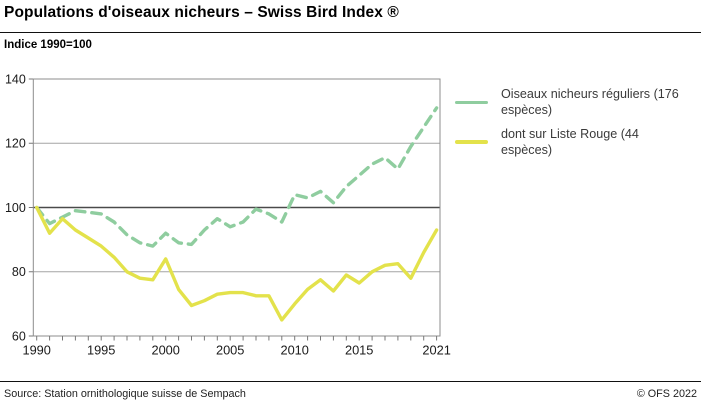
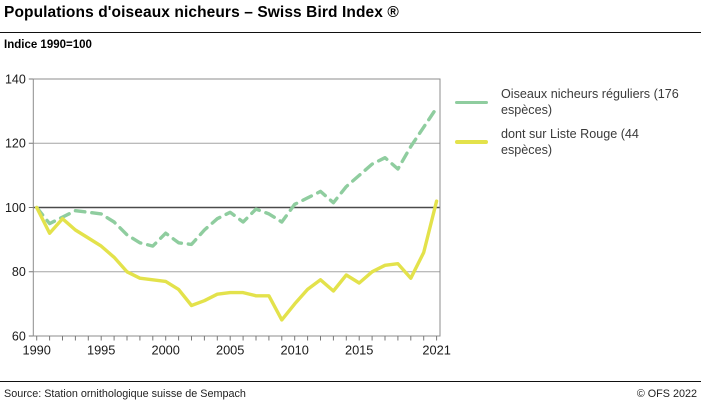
dont sur Liste Rouge (44 espèces)/2000: 84 -> 77
Oiseaux nicheurs réguliers (176 espèces)/2005: 94 -> 98
Oiseaux nicheurs réguliers (176 espèces)/2010: 104 -> 101
dont sur Liste Rouge (44 espèces)/2021: 93 -> 102
